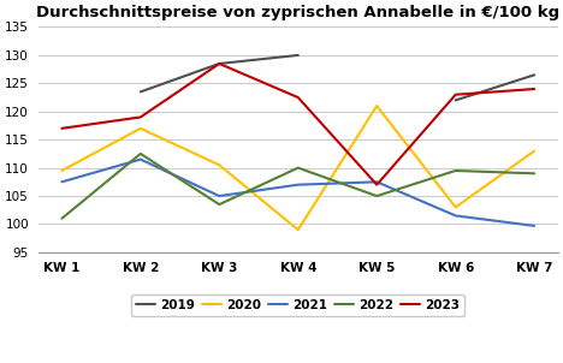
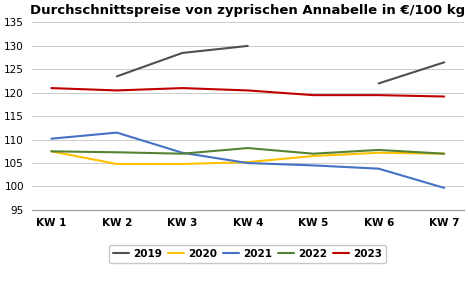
2020/KW 1: 109.5 -> 107.5
2021/KW 1: 107.5 -> 110.2
2022/KW 1: 101.0 -> 107.5
2023/KW 1: 117.0 -> 121.0
2020/KW 2: 117.0 -> 104.8
2022/KW 2: 112.5 -> 107.3
2023/KW 2: 119.0 -> 120.5
2020/KW 3: 110.5 -> 104.8
2021/KW 3: 105.0 -> 107.2
2022/KW 3: 103.5 -> 107.0
2023/KW 3: 128.5 -> 121.0
2020/KW 4: 99.0 -> 105.2
2021/KW 4: 107.0 -> 105.0
2022/KW 4: 110.0 -> 108.2
2023/KW 4: 122.5 -> 120.5
2020/KW 5: 121.0 -> 106.5
2021/KW 5: 107.5 -> 104.5
2022/KW 5: 105.0 -> 107.0
2023/KW 5: 107.0 -> 119.5
2020/KW 6: 103.0 -> 107.2
2021/KW 6: 101.5 -> 103.8
2022/KW 6: 109.5 -> 107.8
2023/KW 6: 123.0 -> 119.5
2020/KW 7: 113.0 -> 107.0
2022/KW 7: 109.0 -> 107.0
2023/KW 7: 124.0 -> 119.2
